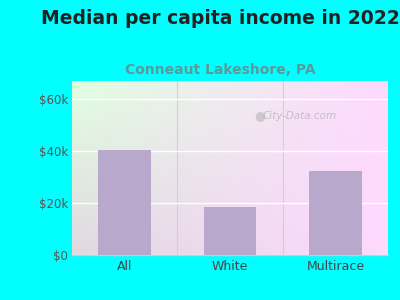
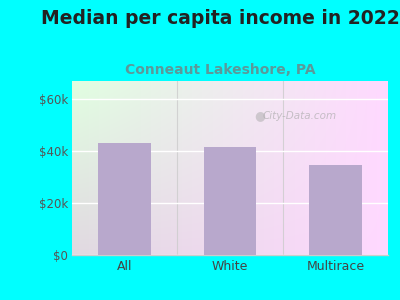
All: $40.5k -> $43.0k
White: $18.5k -> $41.5k
Multirace: $32.5k -> $34.5k
